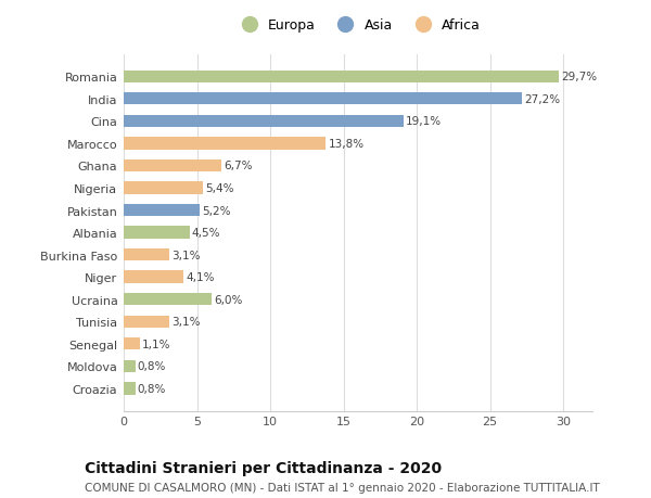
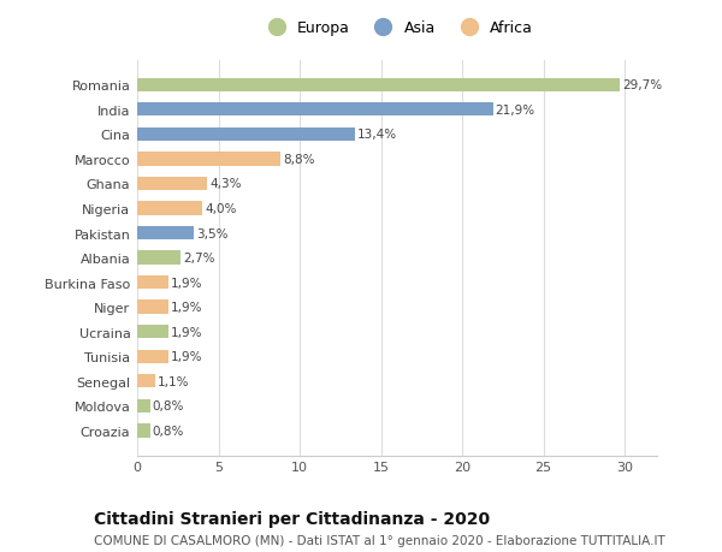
India: 27,2% -> 21,9%
Cina: 19,1% -> 13,4%
Marocco: 13,8% -> 8,8%
Ghana: 6,7% -> 4,3%
Nigeria: 5,4% -> 4,0%
Pakistan: 5,2% -> 3,5%
Albania: 4,5% -> 2,7%
Burkina Faso: 3,1% -> 1,9%
Niger: 4,1% -> 1,9%
Ucraina: 6,0% -> 1,9%
Tunisia: 3,1% -> 1,9%
